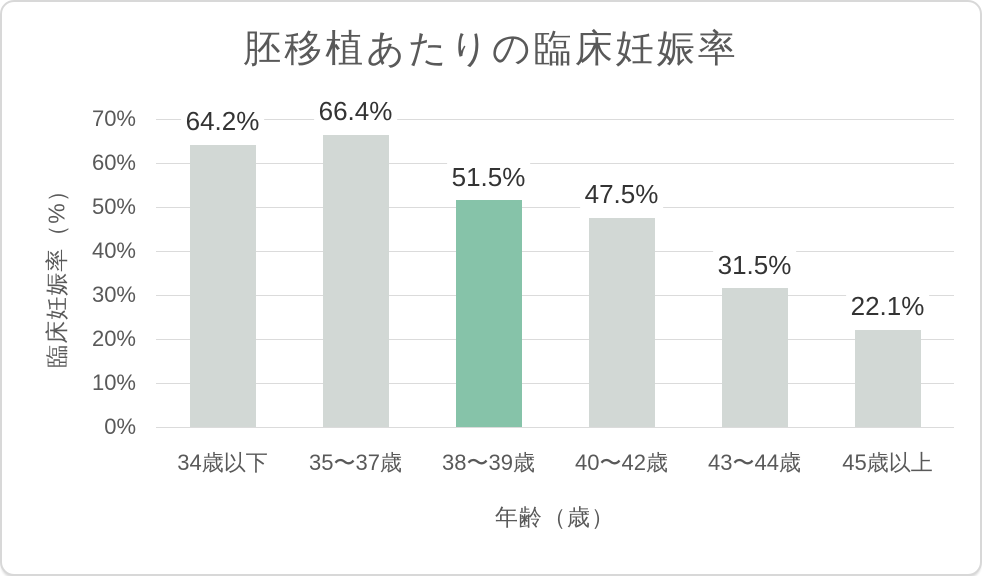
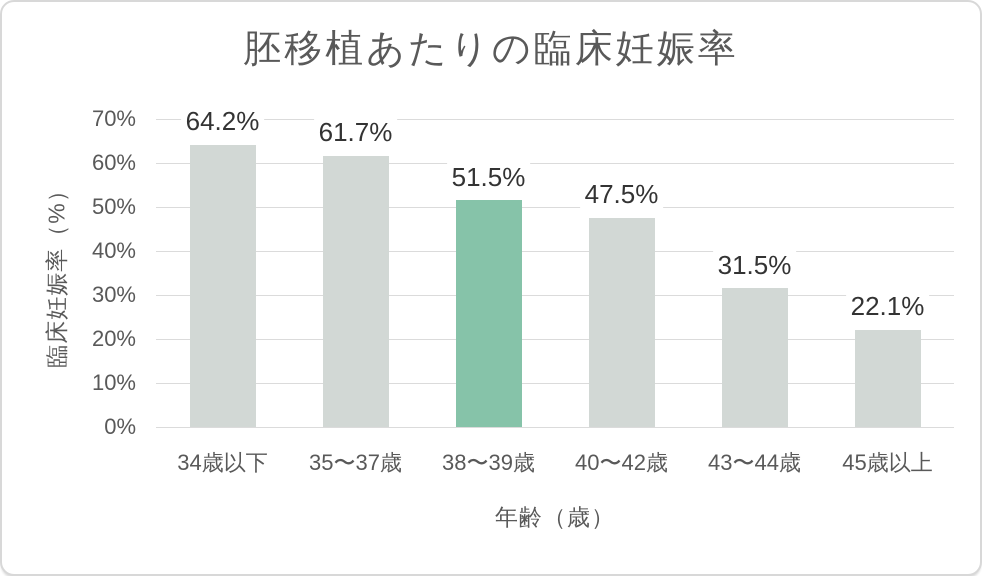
35〜37歳: 66.4% -> 61.7%
